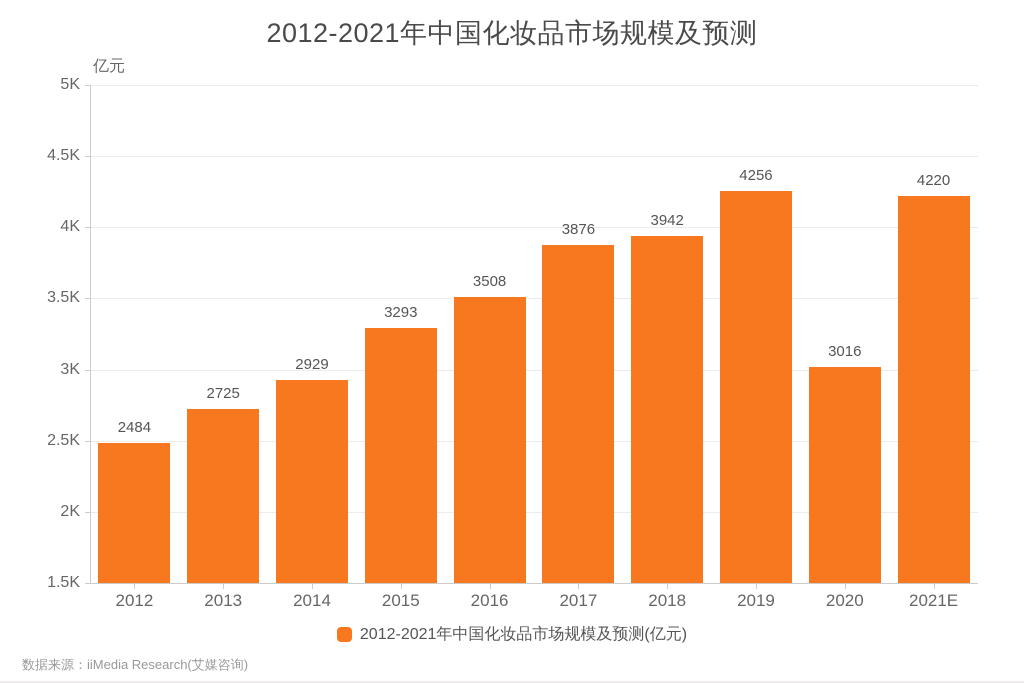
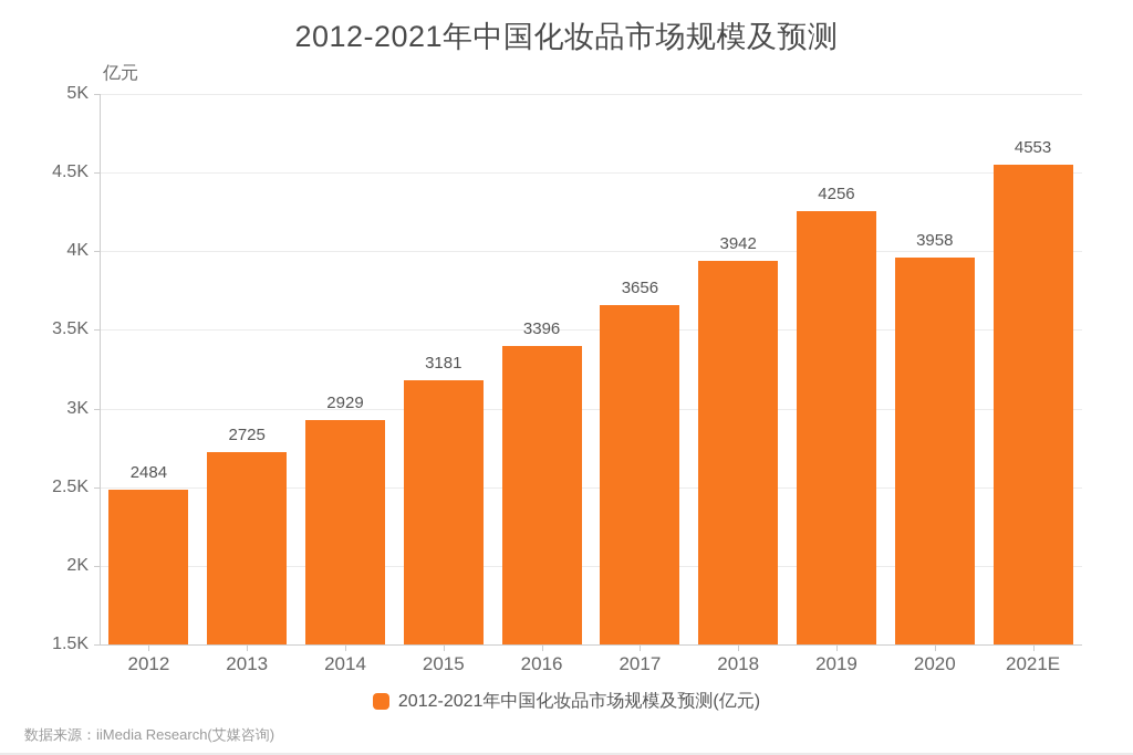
2015: 3293 -> 3181
2016: 3508 -> 3396
2017: 3876 -> 3656
2020: 3016 -> 3958
2021E: 4220 -> 4553
